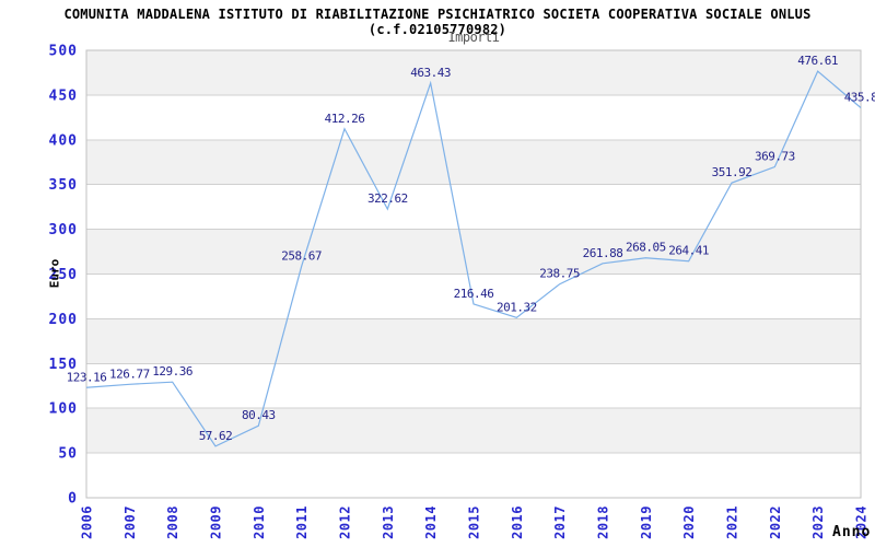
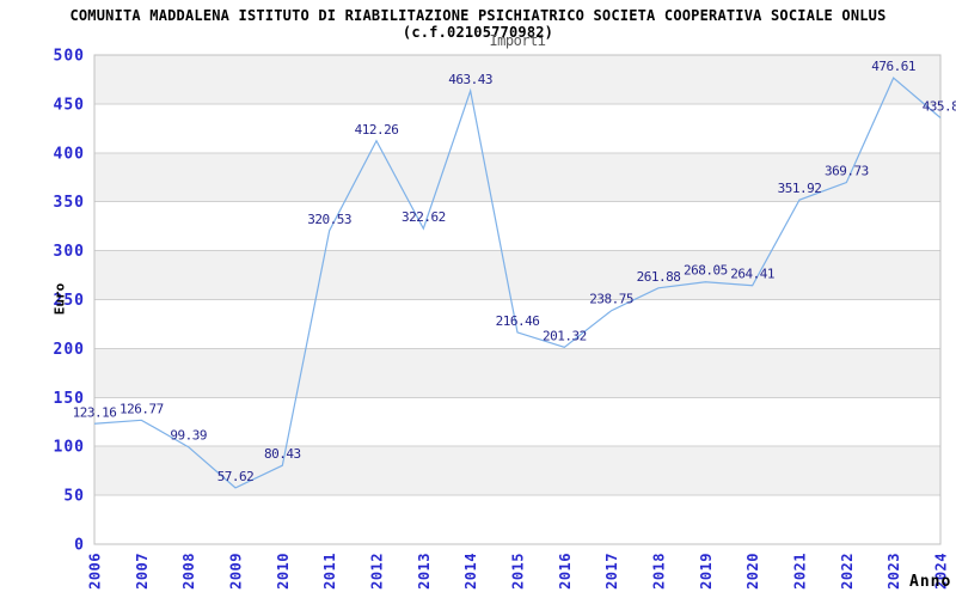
2008: 129.36 -> 99.39
2011: 258.67 -> 320.53
